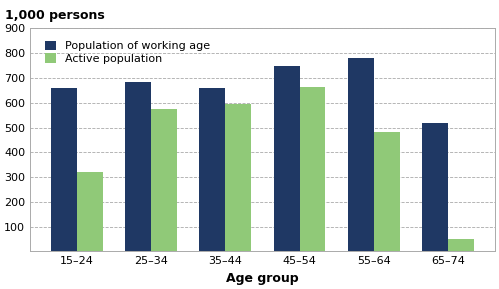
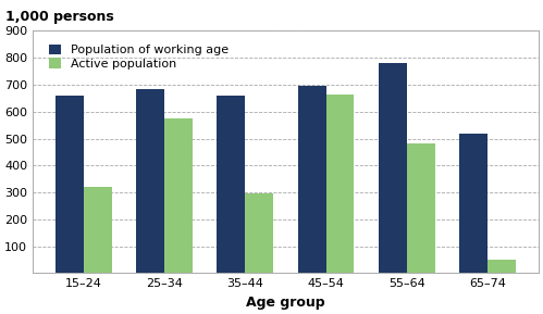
Active population/35–44: 595 -> 295
Population of working age/45–54: 750 -> 695
